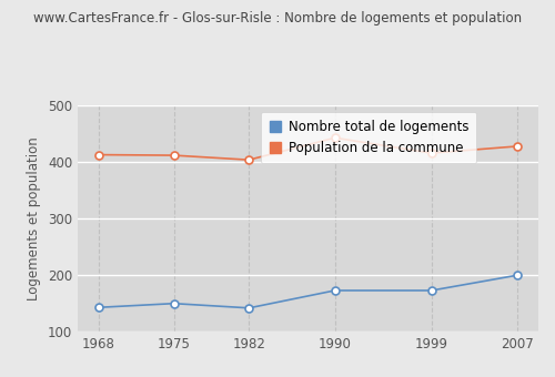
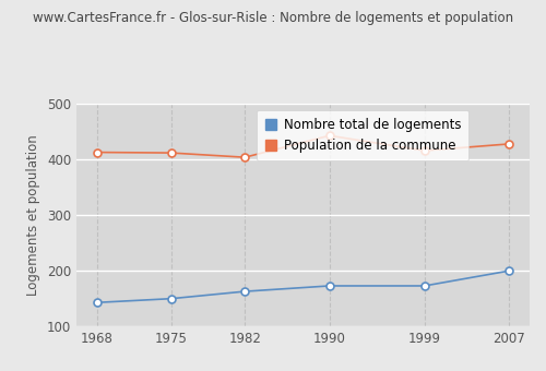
Nombre total de logements/1982: 142 -> 163
